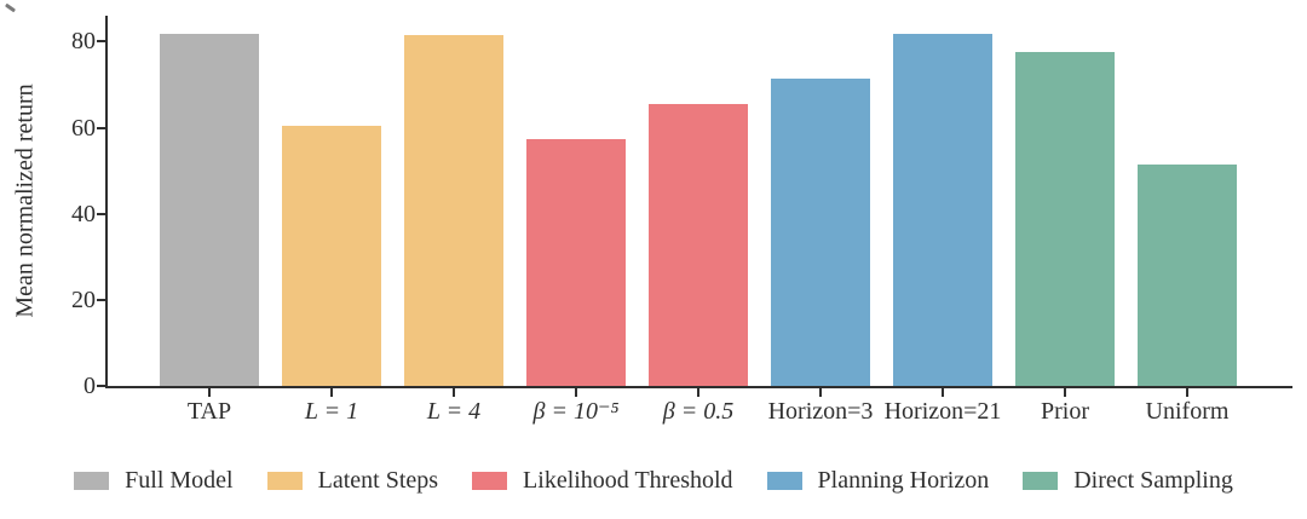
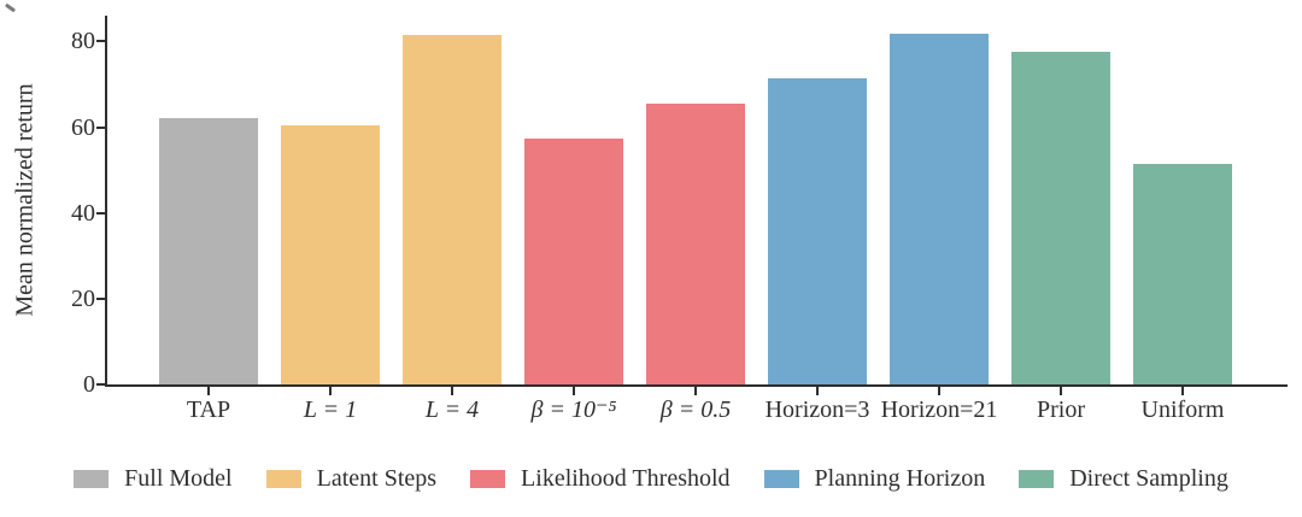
TAP: 82 -> 62
